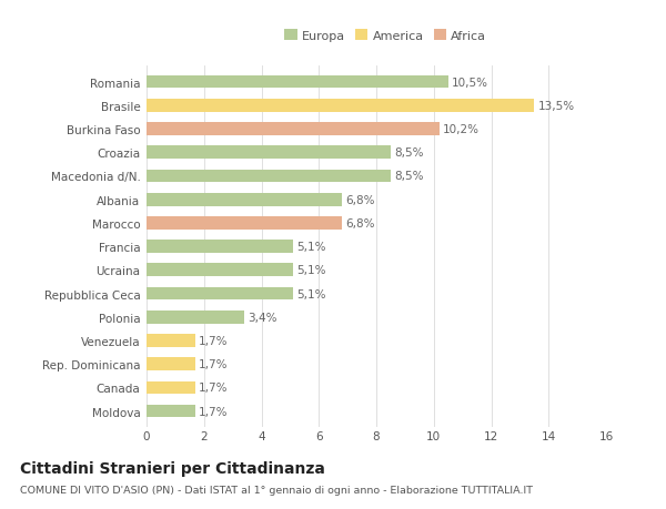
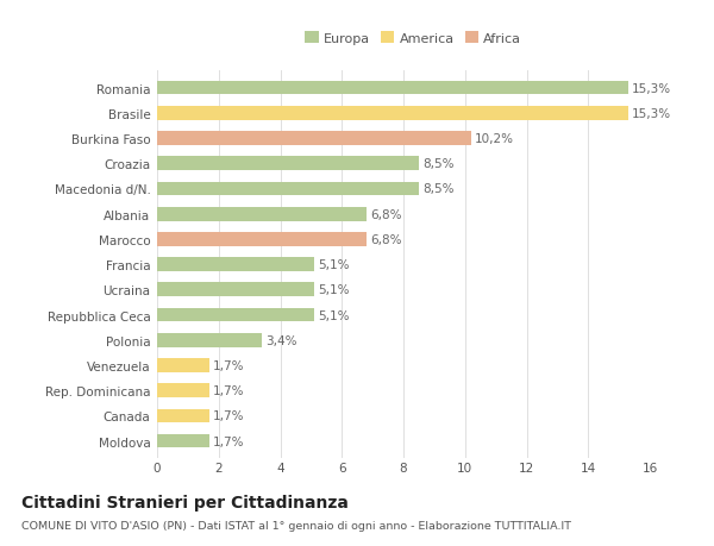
Romania: 10,5% -> 15,3%
Brasile: 13,5% -> 15,3%
